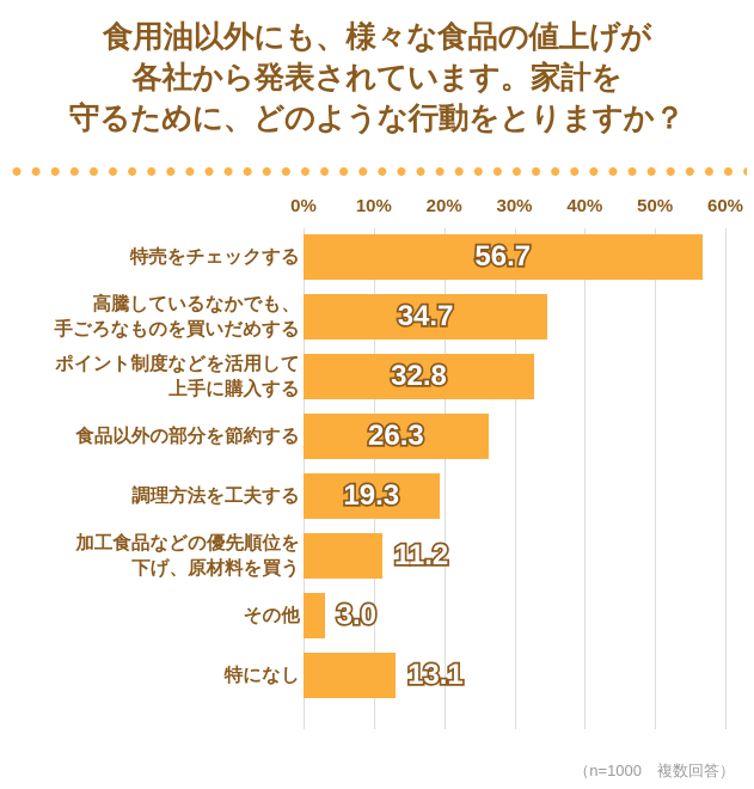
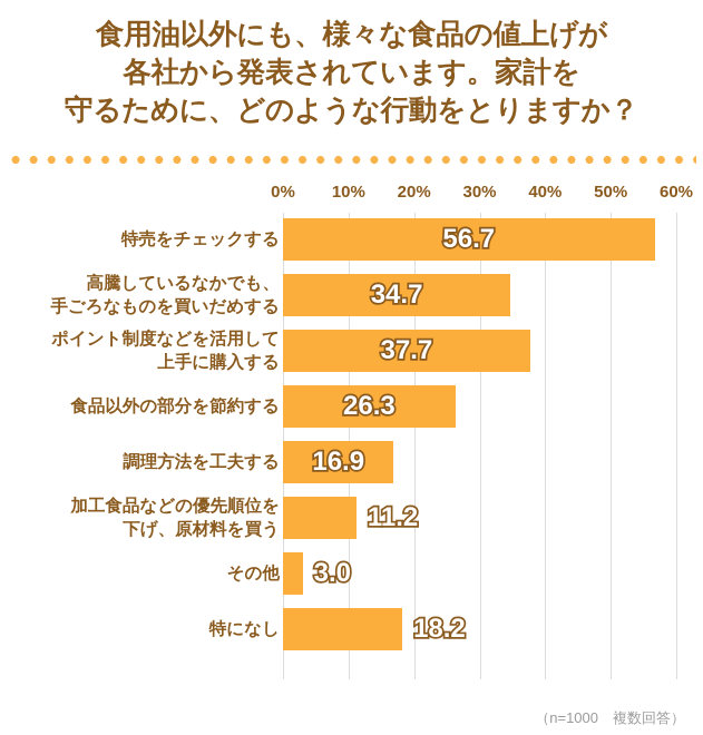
ポイント制度などを活用して 上手に購入する: 32.8 -> 37.7
調理方法を工夫する: 19.3 -> 16.9
特になし: 13.1 -> 18.2
